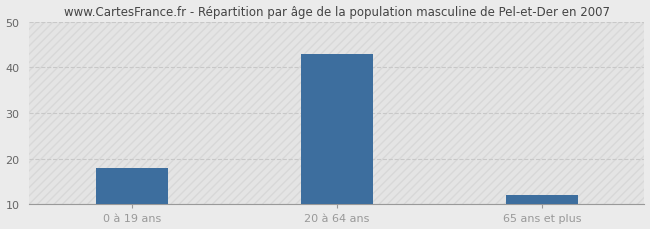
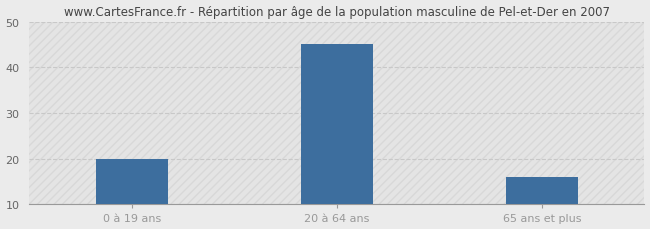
0 à 19 ans: 18 -> 20
20 à 64 ans: 43 -> 45
65 ans et plus: 12 -> 16
